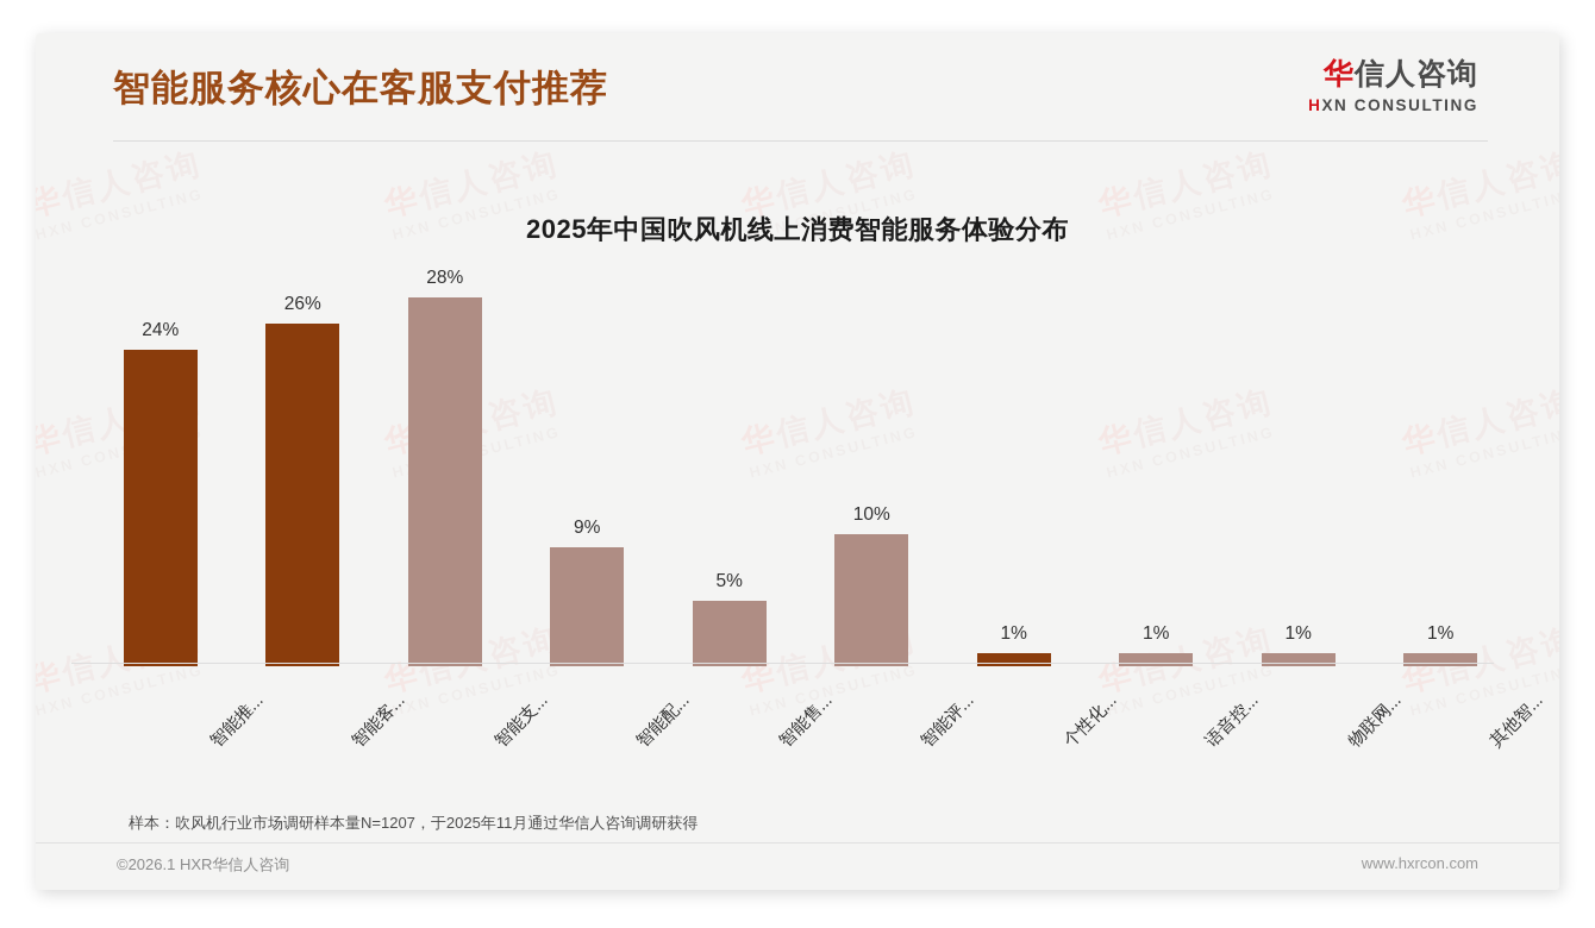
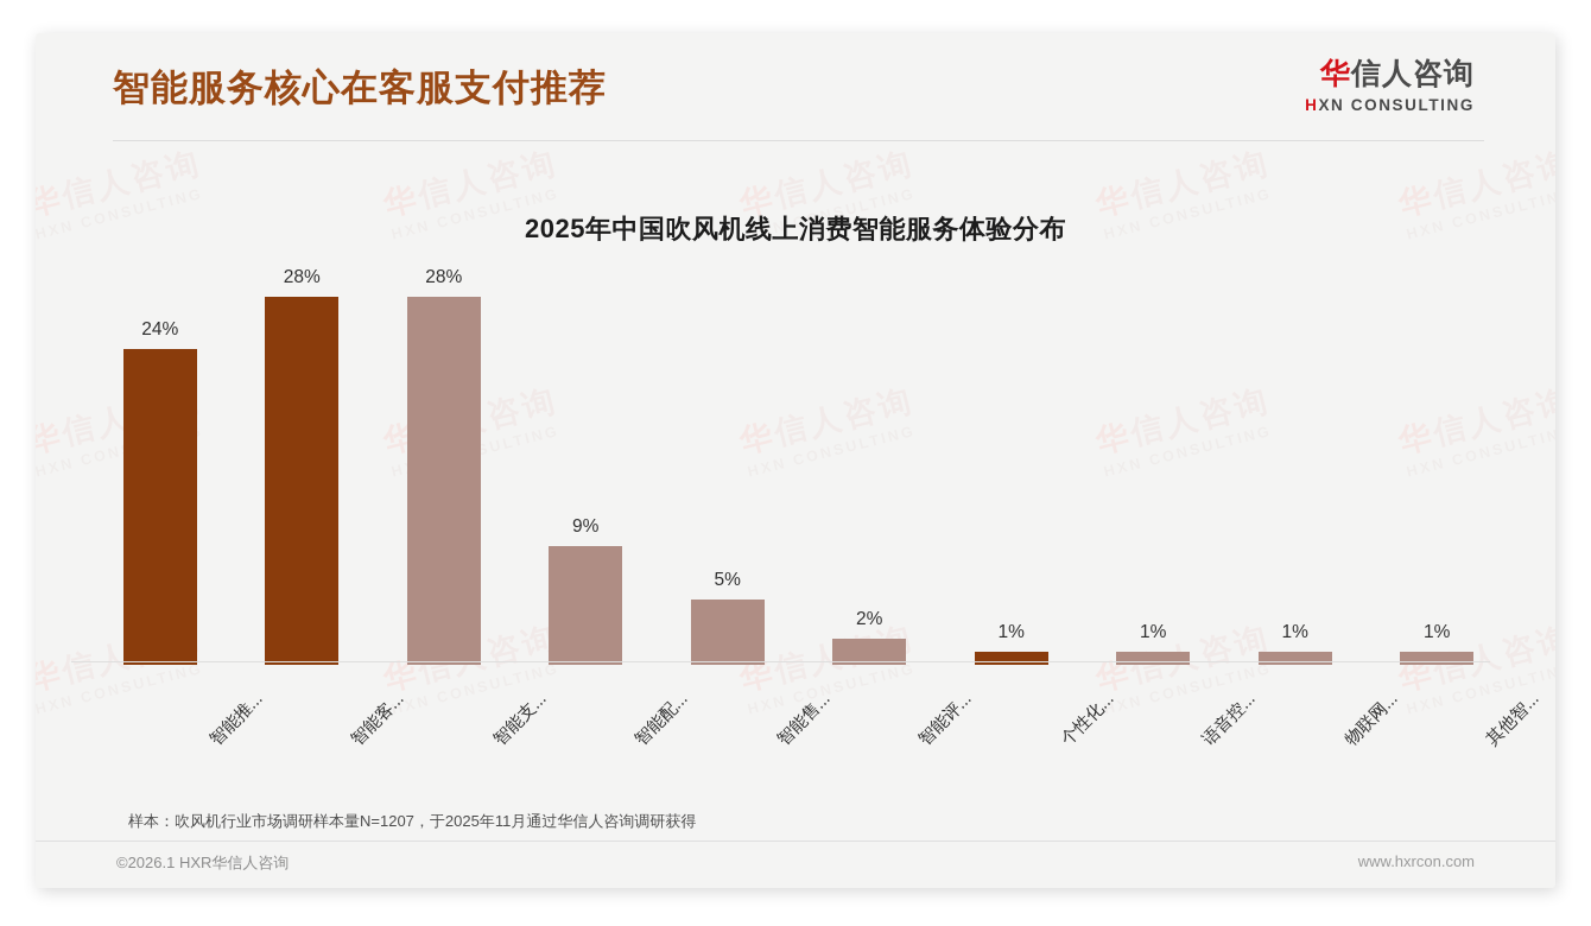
智能客...: 26% -> 28%
智能评...: 10% -> 2%
